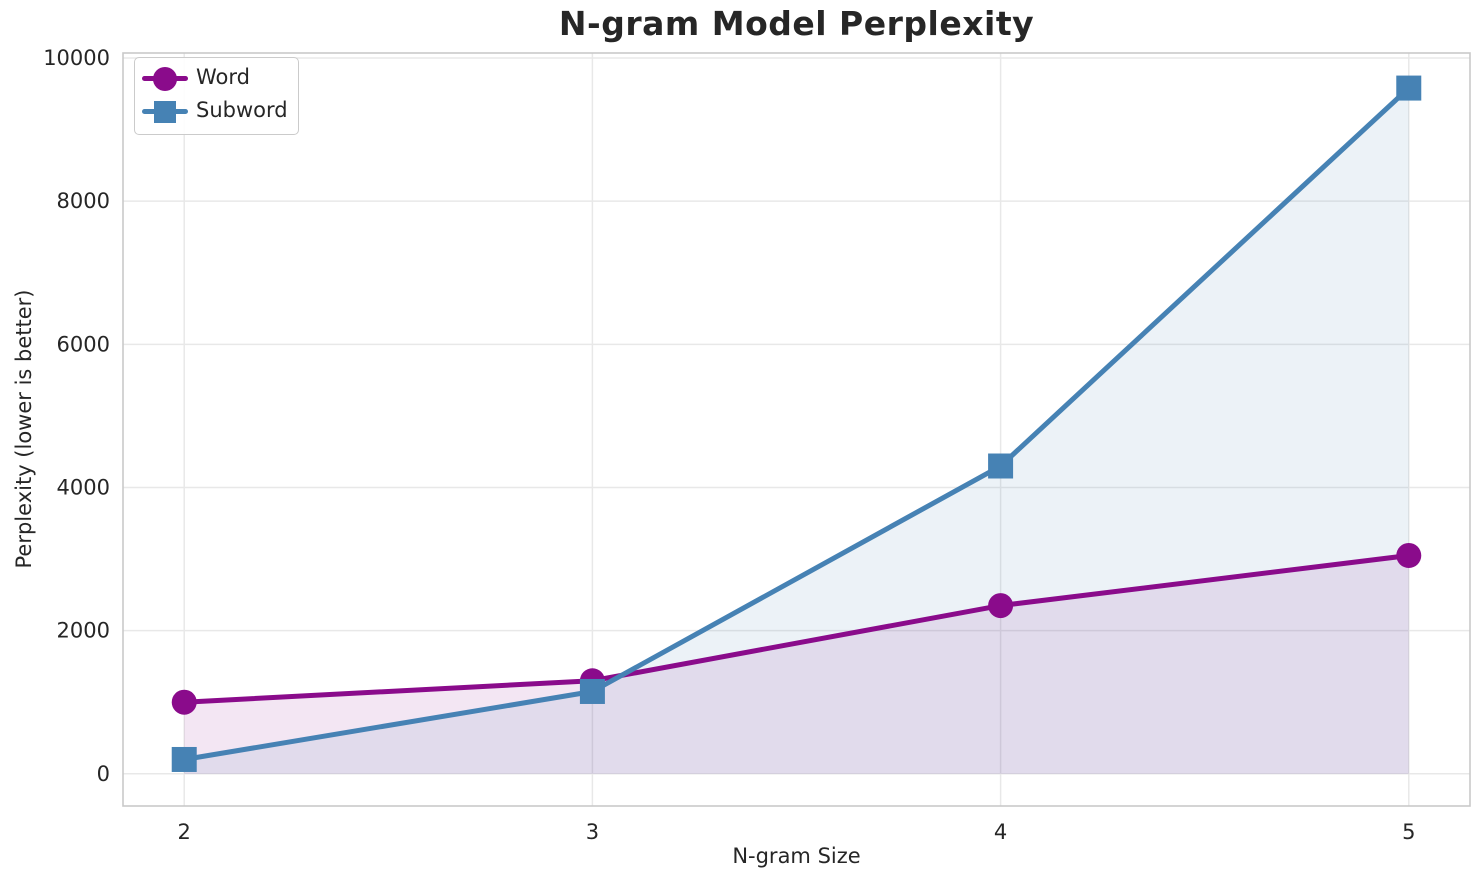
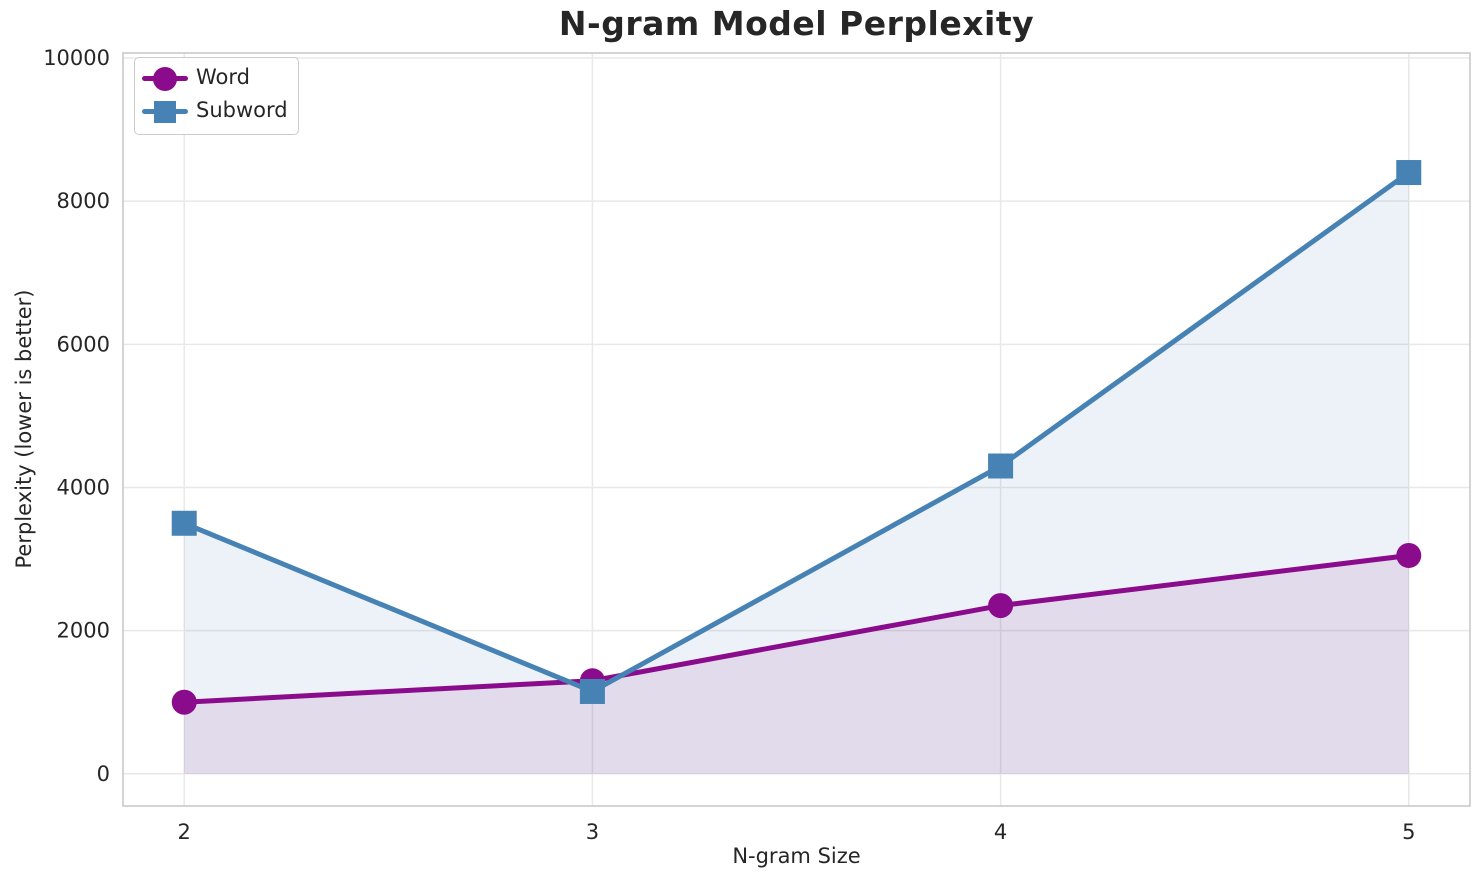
Subword/2: 200 -> 3500
Subword/5: 9600 -> 8400
